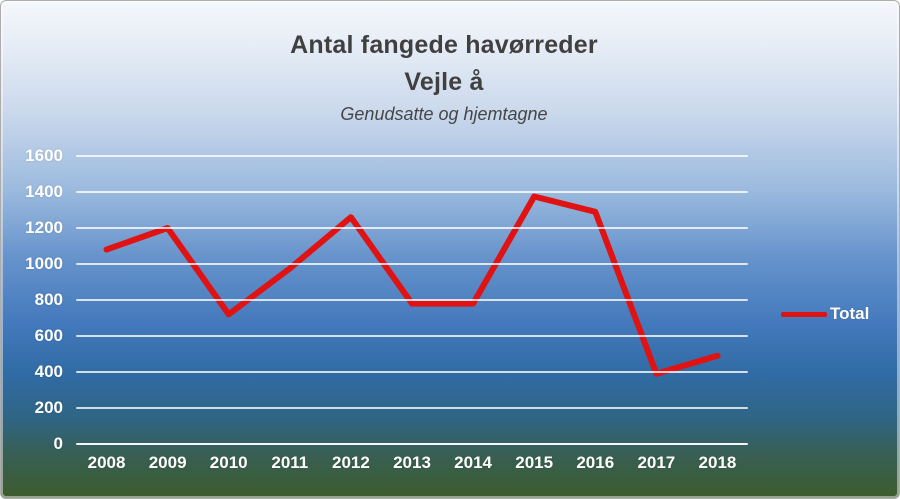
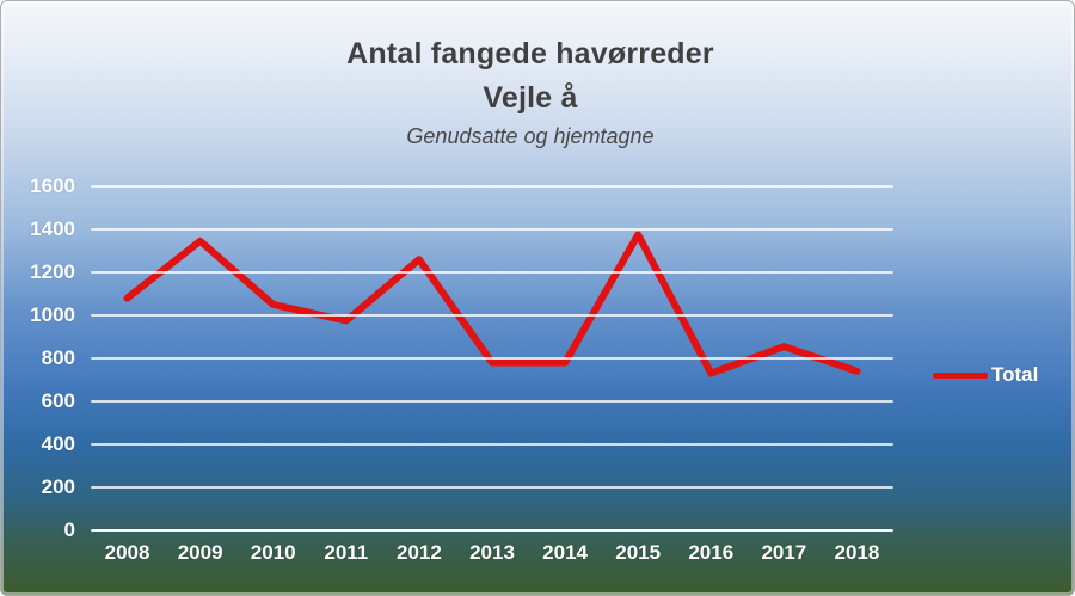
2009: 1200 -> 1340
2010: 720 -> 1050
2016: 1290 -> 730
2017: 390 -> 860
2018: 490 -> 740
